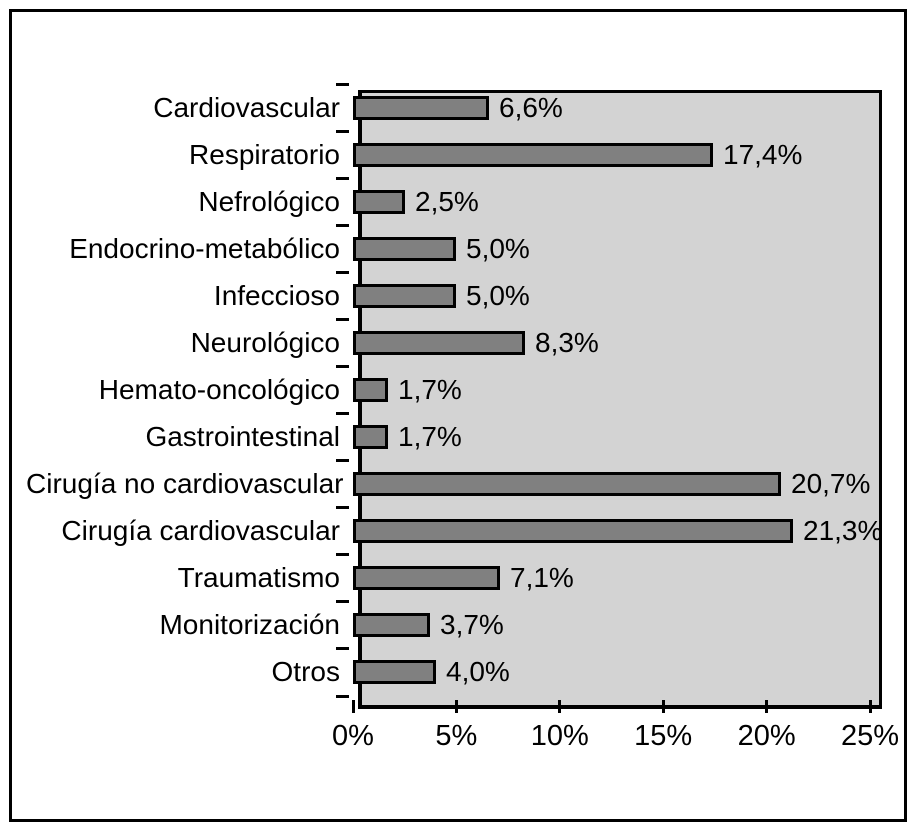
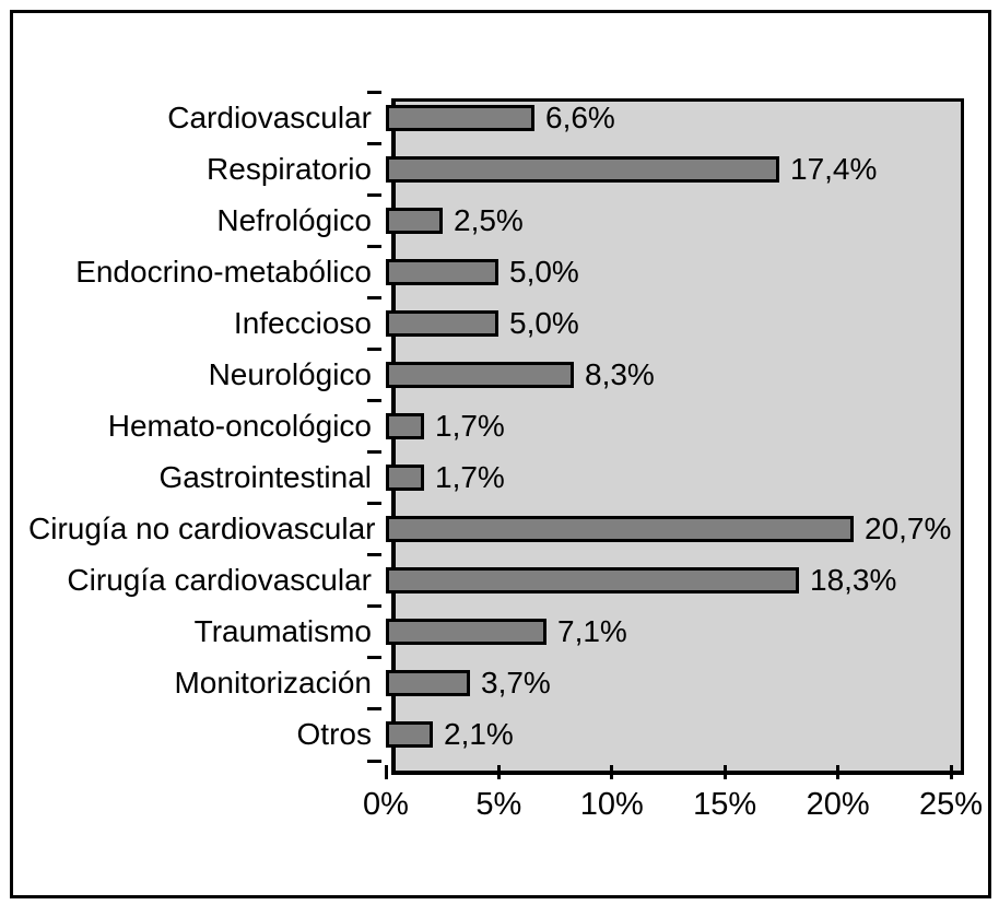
Cirugía cardiovascular: 21,3% -> 18,3%
Otros: 4,0% -> 2,1%
